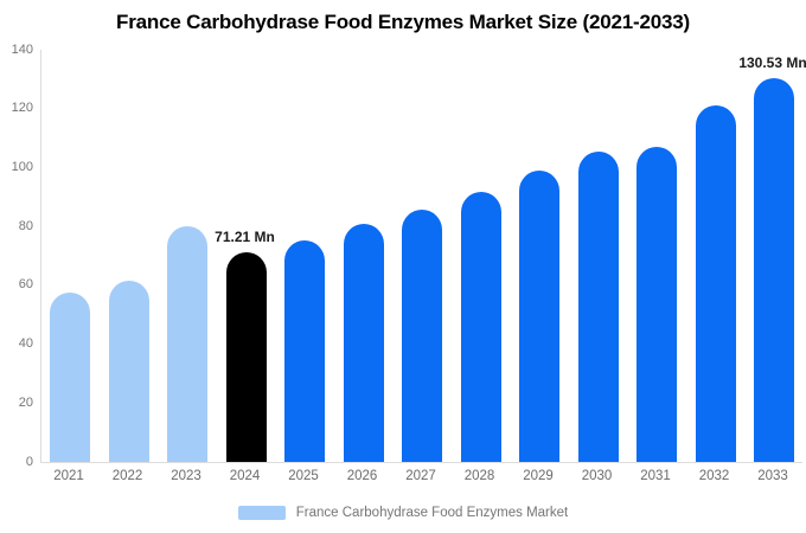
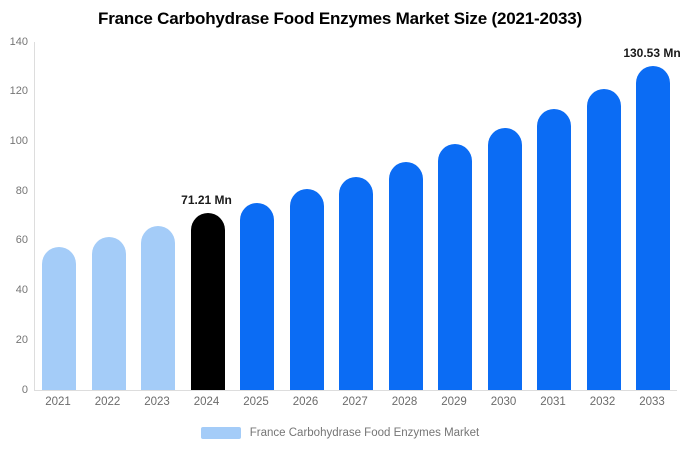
2023: 80 -> 66
2031: 107 -> 113
